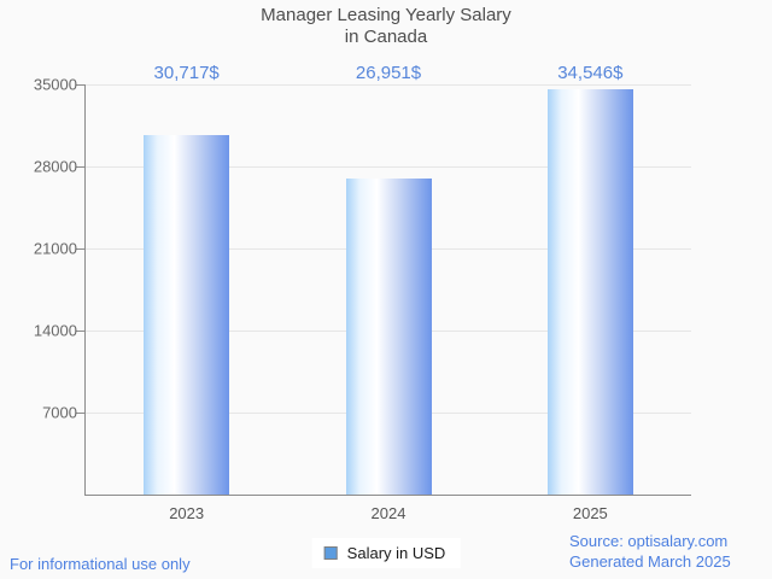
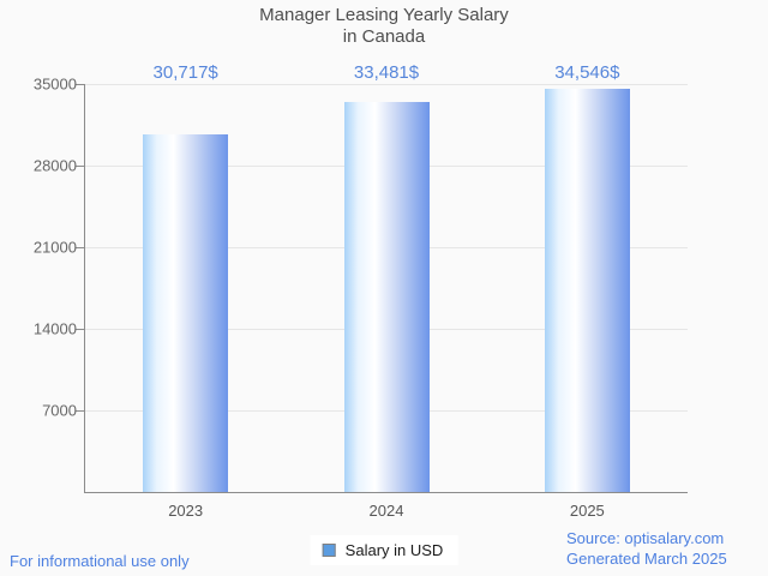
2024: 26,951 -> 33,481
